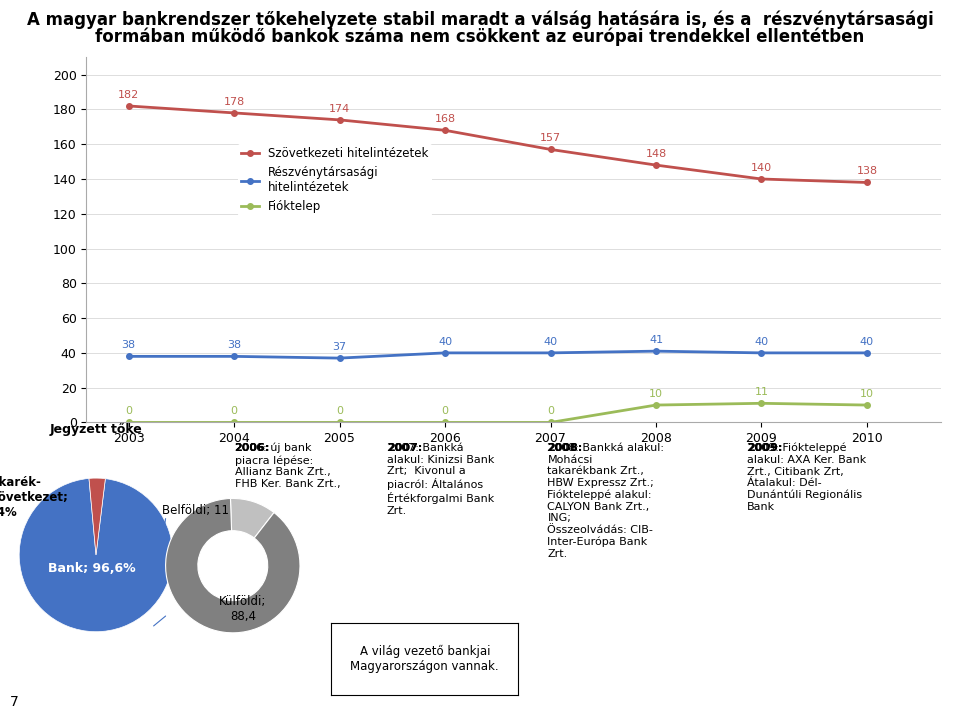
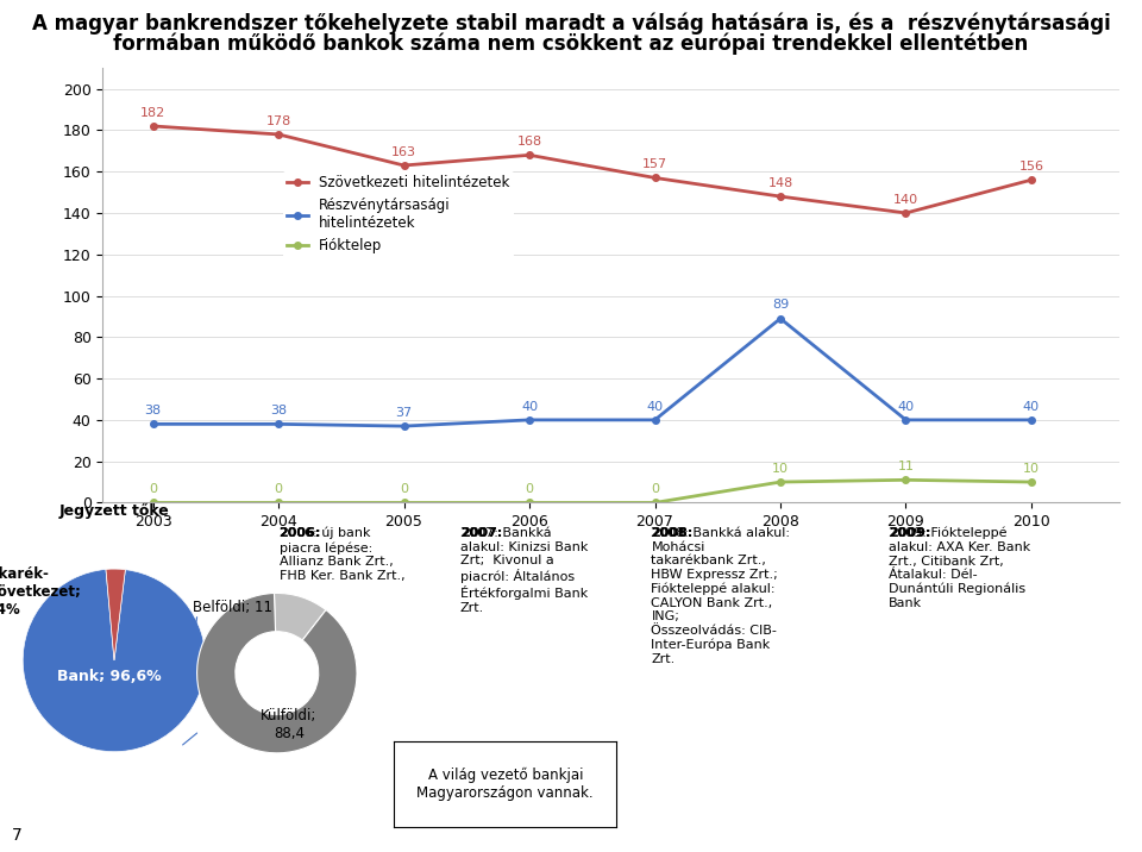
Szövetkezeti hitelintézetek/2005: 174 -> 163
Részvénytársasági hitelintézetek/2008: 41 -> 89
Szövetkezeti hitelintézetek/2010: 138 -> 156
